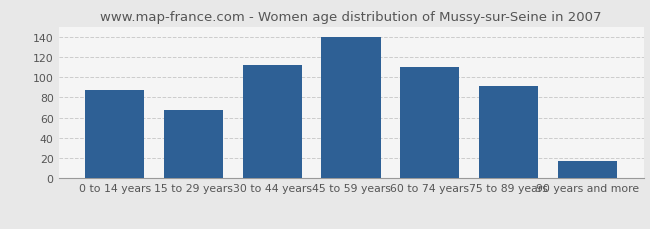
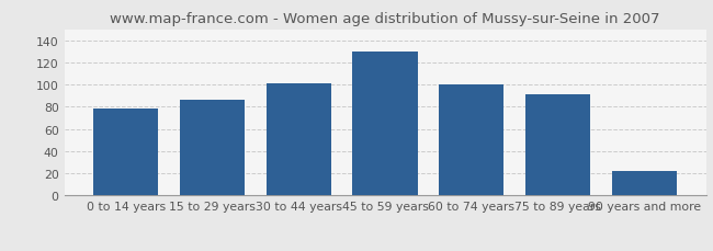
0 to 14 years: 87 -> 78
15 to 29 years: 68 -> 86
30 to 44 years: 112 -> 101
45 to 59 years: 140 -> 130
60 to 74 years: 110 -> 100
90 years and more: 17 -> 22
